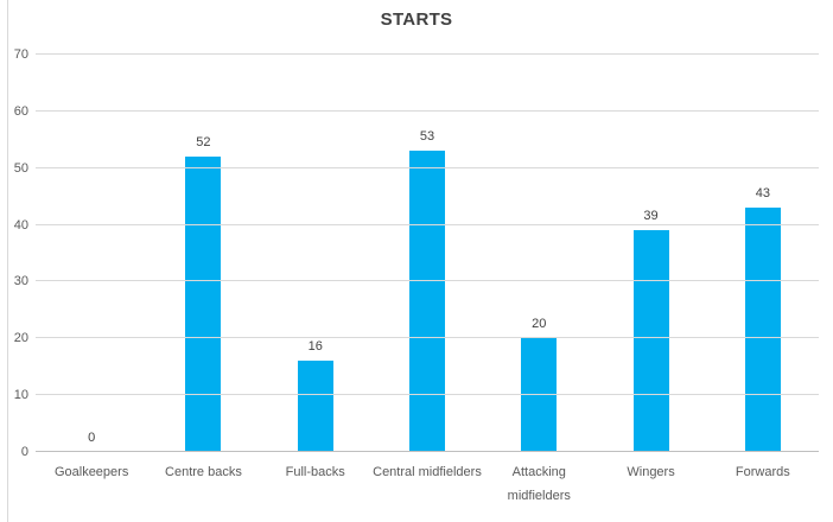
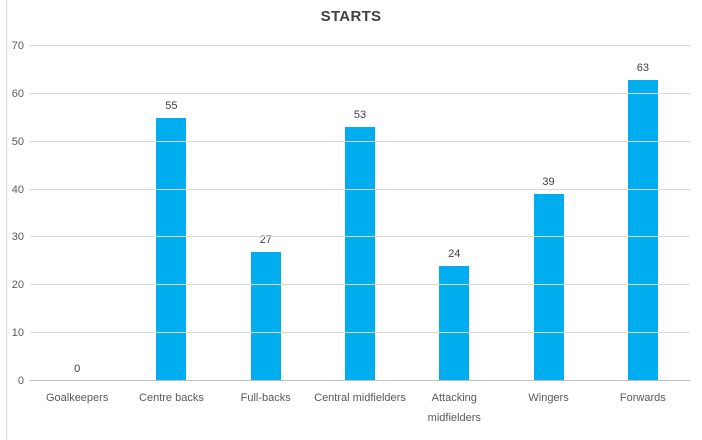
Centre backs: 52 -> 55
Full-backs: 16 -> 27
Attacking midfielders: 20 -> 24
Forwards: 43 -> 63
